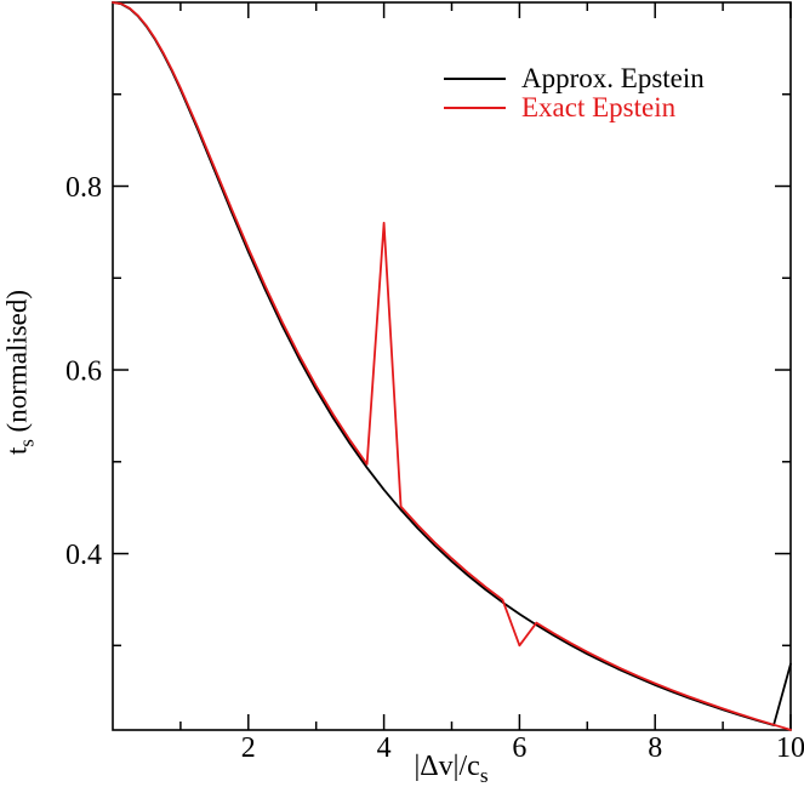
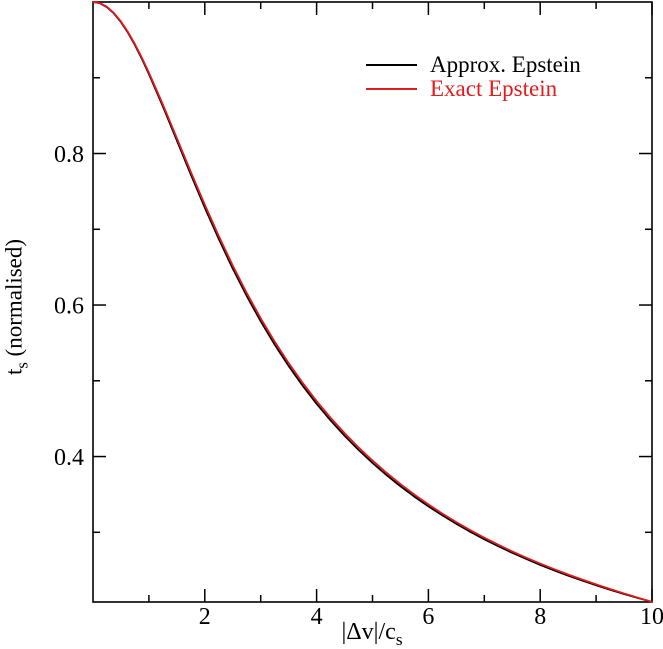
Exact Epstein/4: 0.76 -> 0.47
Exact Epstein/6: 0.30 -> 0.34
Approx. Epstein/10: 0.28 -> 0.21
